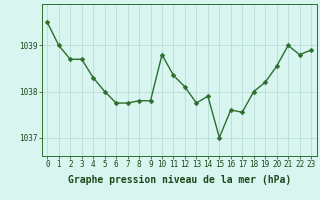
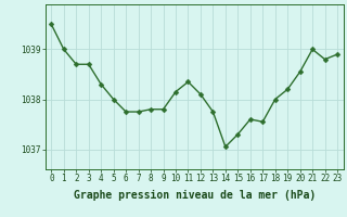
10: 1038.80 -> 1038.15
14: 1037.90 -> 1037.05
15: 1037.00 -> 1037.30
